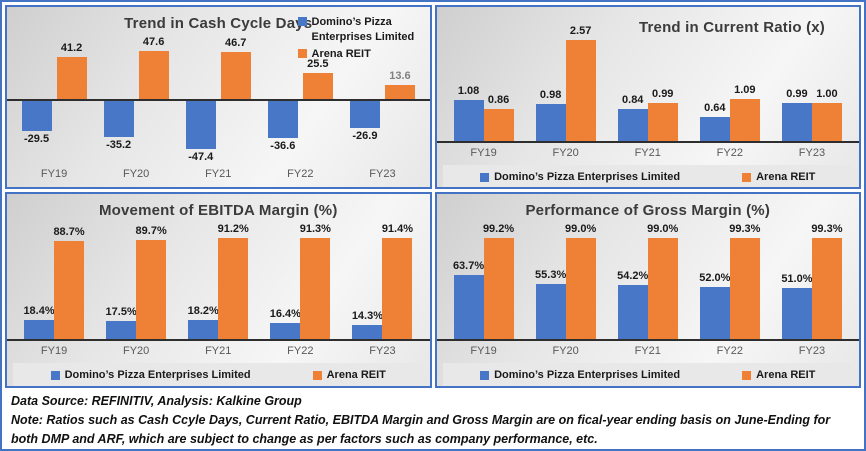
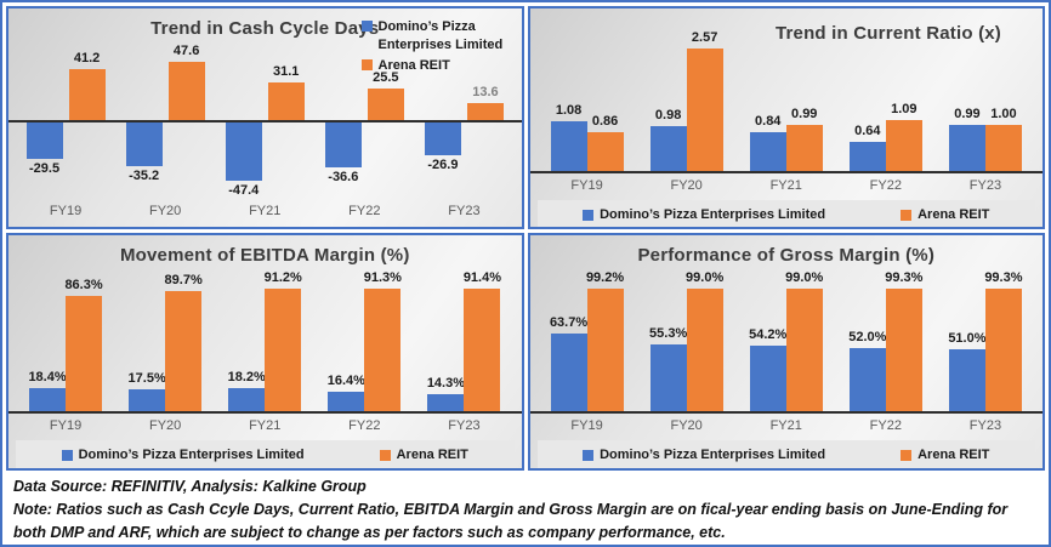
Trend in Cash Cycle Days/Arena REIT/FY21: 46.7 -> 31.1
Movement of EBITDA Margin (%)/Arena REIT/FY19: 88.7% -> 86.3%
